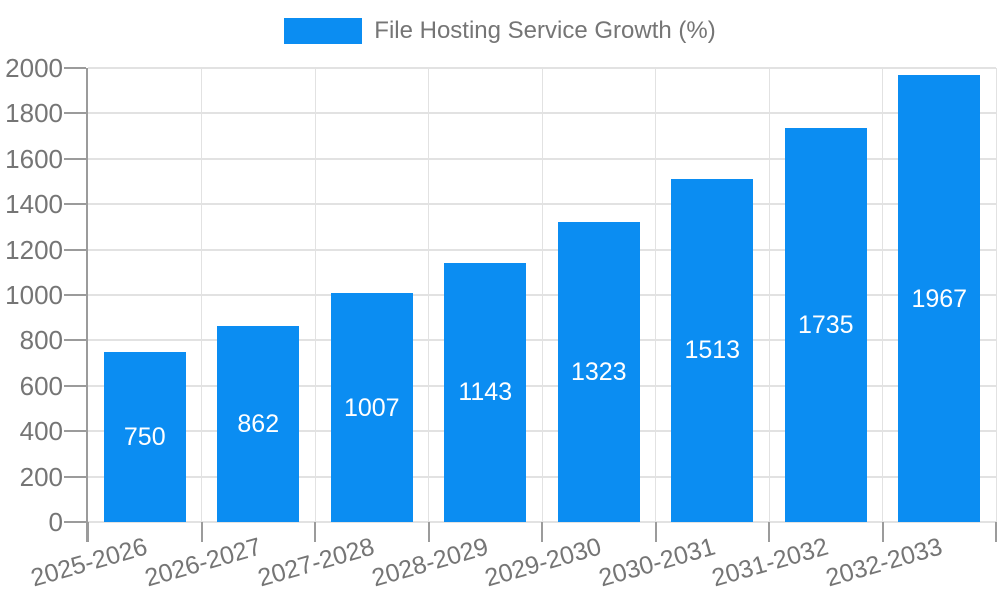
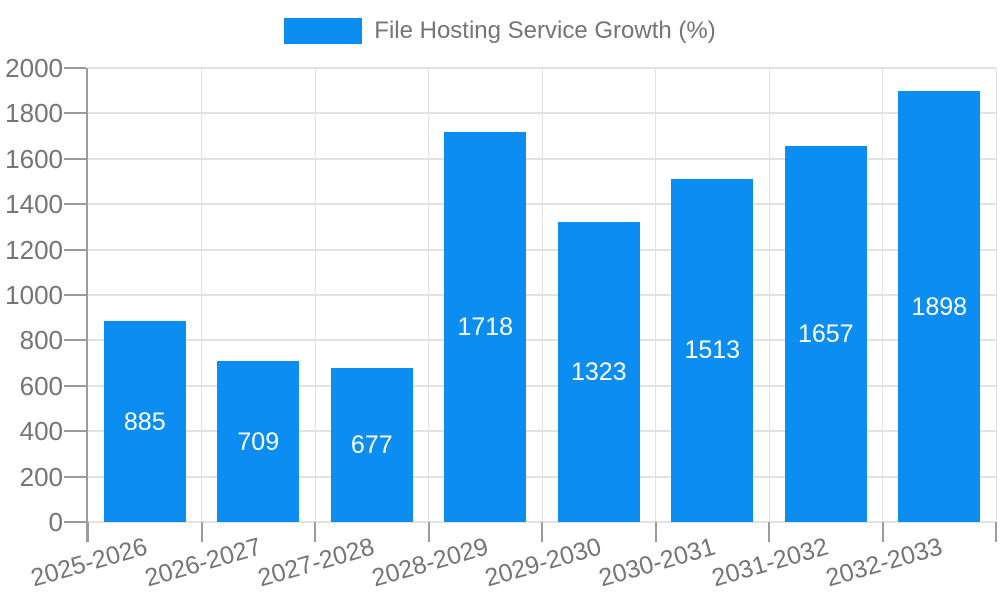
2025-2026: 750 -> 885
2026-2027: 862 -> 709
2027-2028: 1007 -> 677
2028-2029: 1143 -> 1718
2031-2032: 1735 -> 1657
2032-2033: 1967 -> 1898
